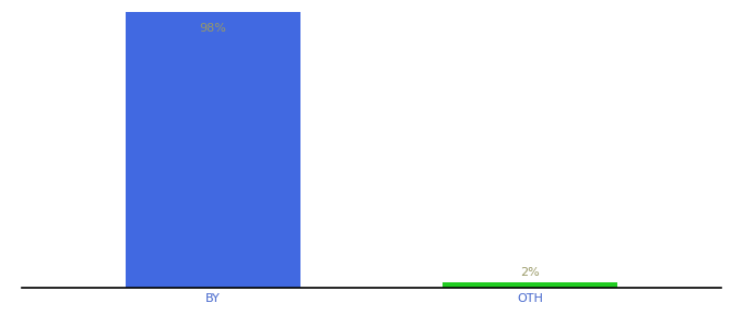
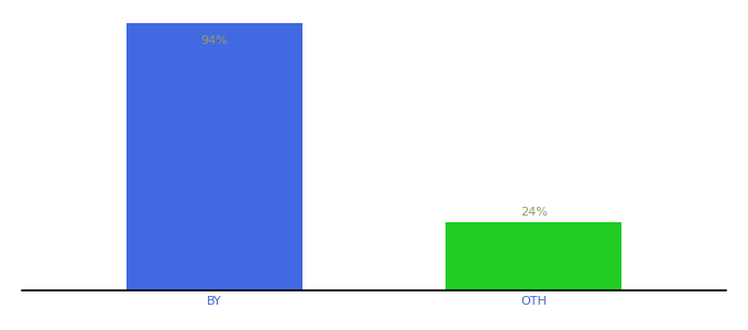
BY: 98% -> 94%
OTH: 2% -> 24%
